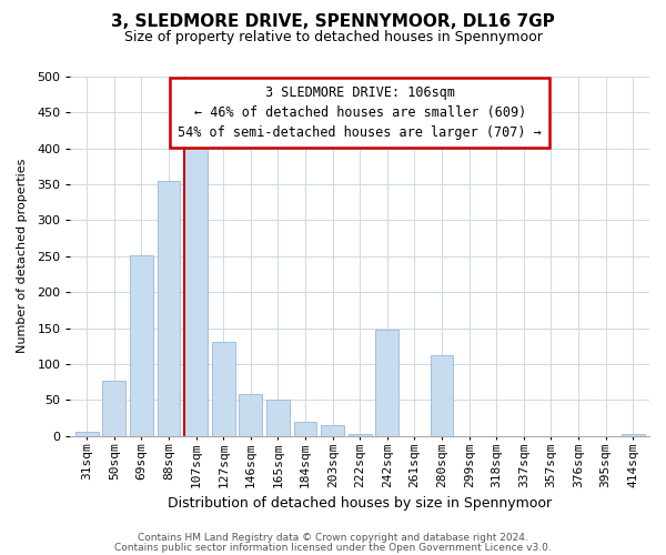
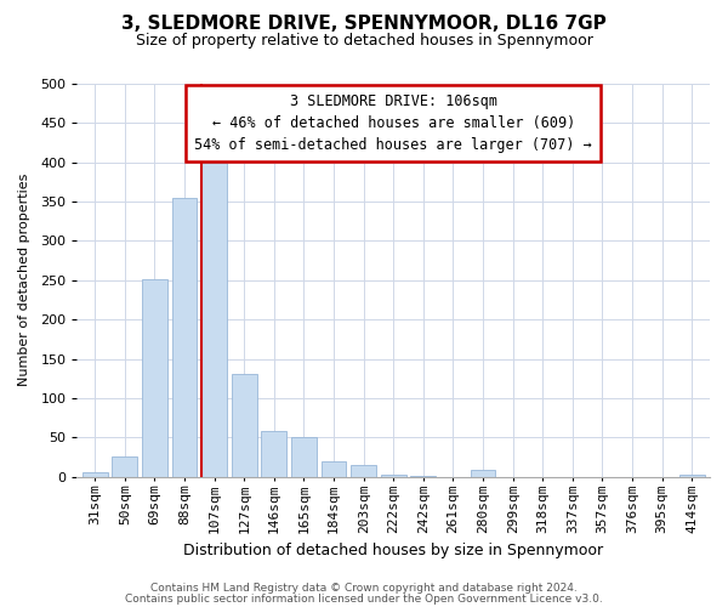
50sqm: 76 -> 25
242sqm: 148 -> 1
280sqm: 112 -> 8
